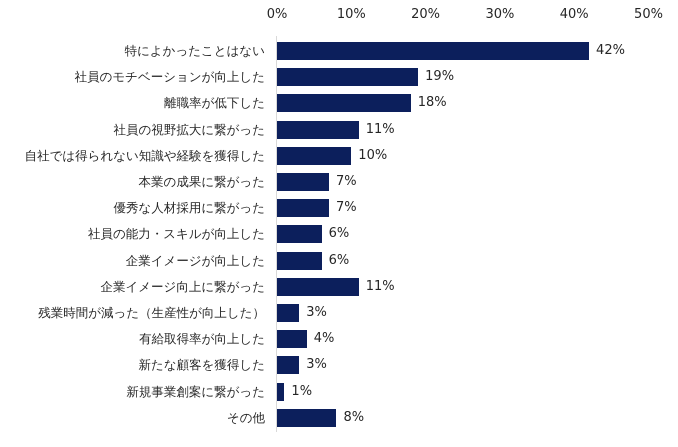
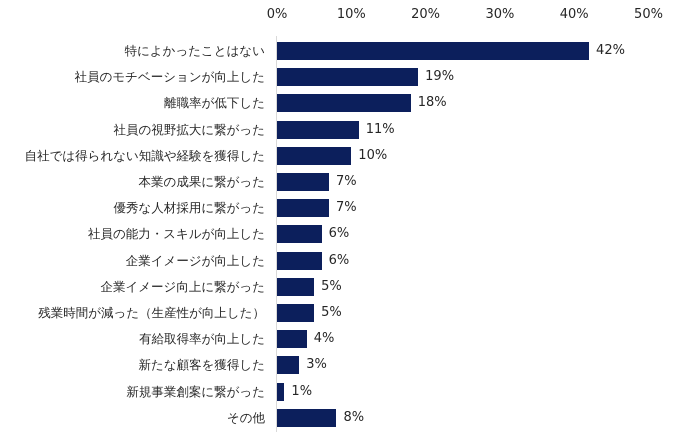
企業イメージ向上に繋がった: 11% -> 5%
残業時間が減った（生産性が向上した）: 3% -> 5%
